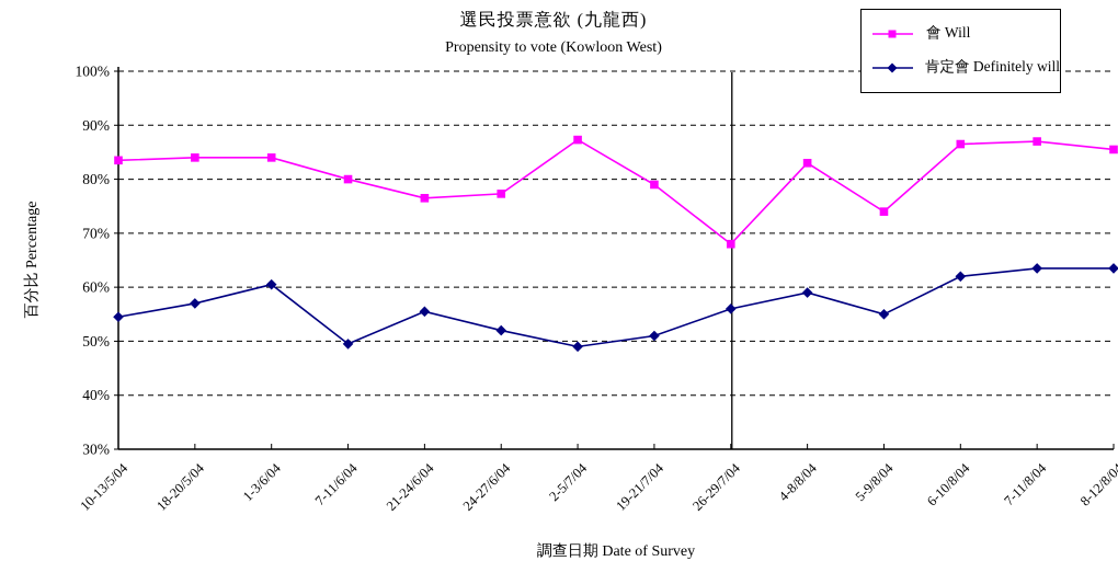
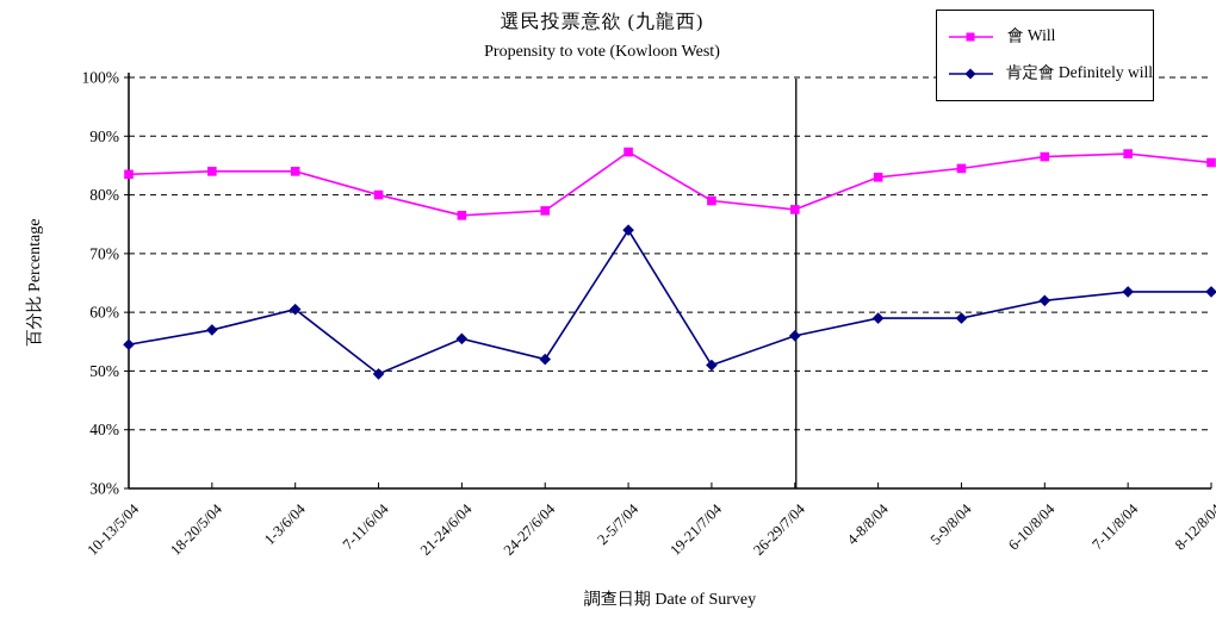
肯定會 Definitely will/2-5/7/04: 49% -> 74%
會 Will/26-29/7/04: 68% -> 78%
會 Will/5-9/8/04: 74% -> 84%
肯定會 Definitely will/5-9/8/04: 55% -> 59%
